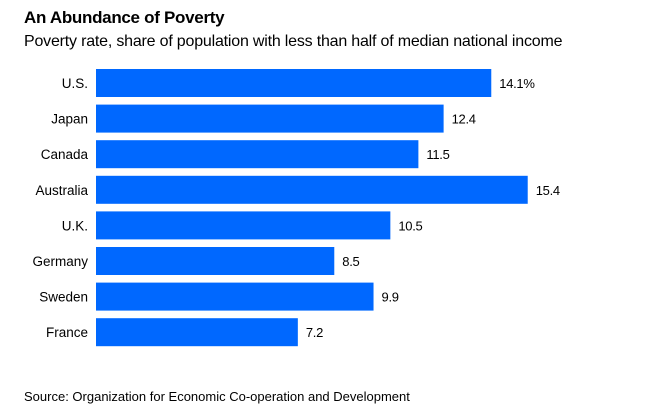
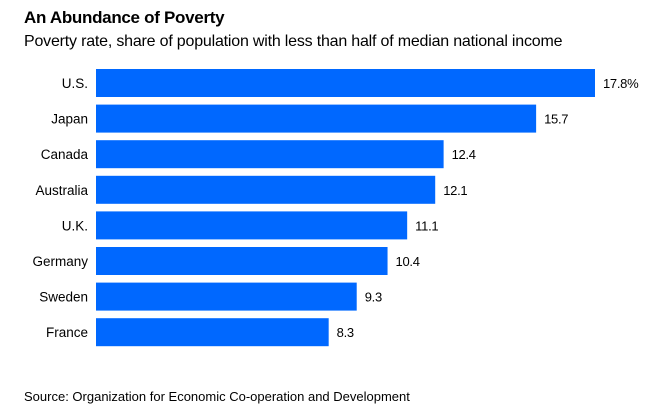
U.S.: 14.1% -> 17.8%
Japan: 12.4 -> 15.7
Canada: 11.5 -> 12.4
Australia: 15.4 -> 12.1
U.K.: 10.5 -> 11.1
Germany: 8.5 -> 10.4
Sweden: 9.9 -> 9.3
France: 7.2 -> 8.3
